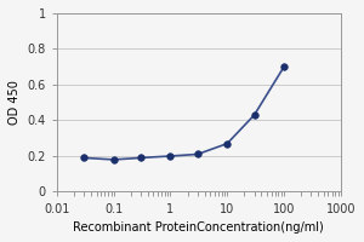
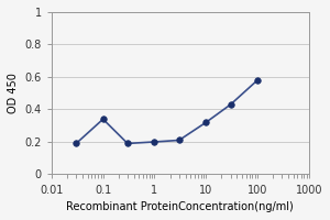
0.1: 0.18 -> 0.34
10: 0.27 -> 0.32
100: 0.70 -> 0.58
